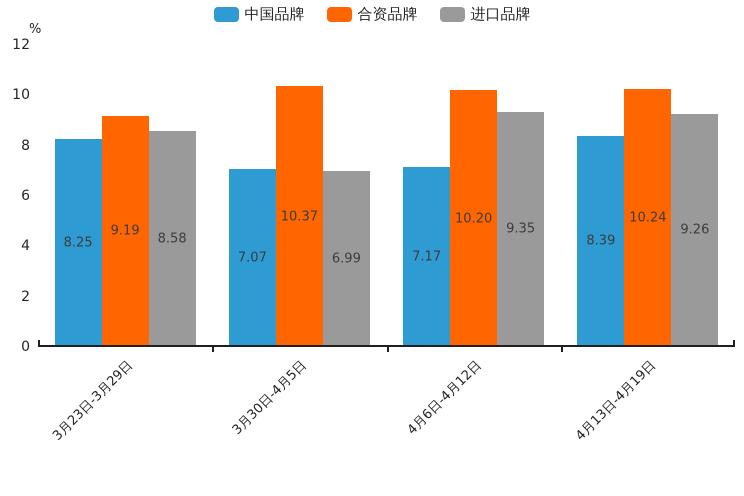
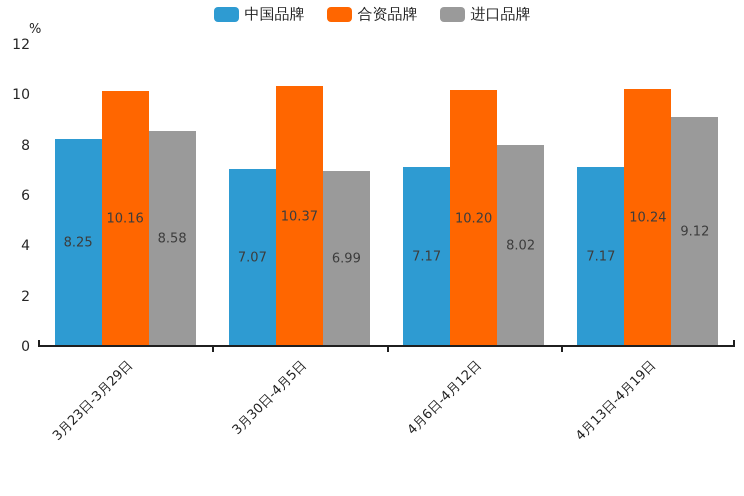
合资品牌/3月23日-3月29日: 9.19 -> 10.16
进口品牌/4月6日-4月12日: 9.35 -> 8.02
中国品牌/4月13日-4月19日: 8.39 -> 7.17
进口品牌/4月13日-4月19日: 9.26 -> 9.12
